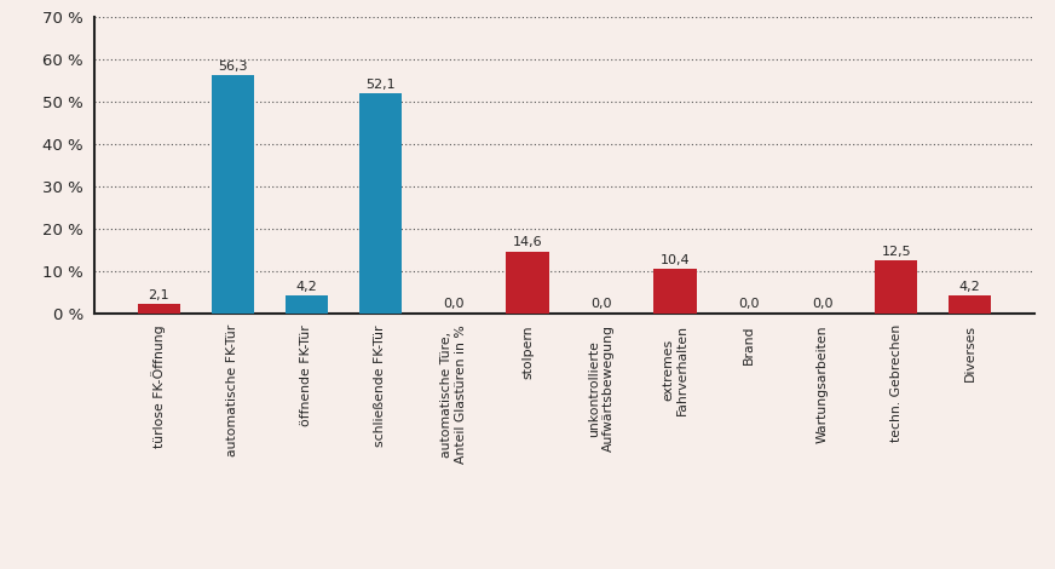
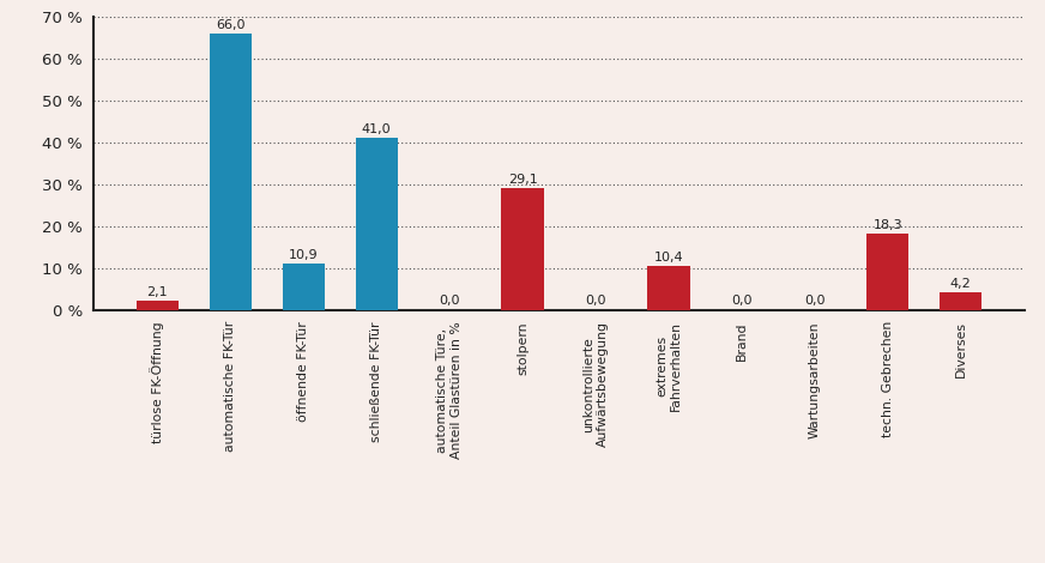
automatische FK-Tür: 56,3 -> 66,0
öffnende FK-Tür: 4,2 -> 10,9
schließende FK-Tür: 52,1 -> 41,0
stolpern: 14,6 -> 29,1
techn. Gebrechen: 12,5 -> 18,3
